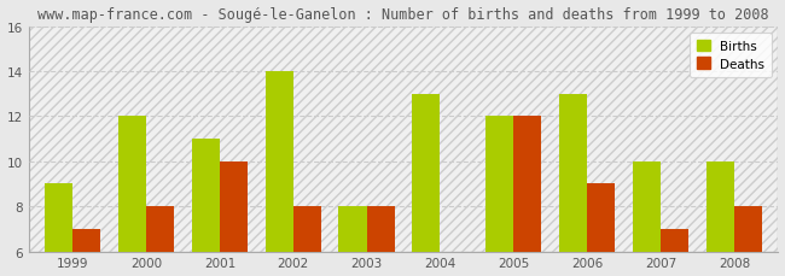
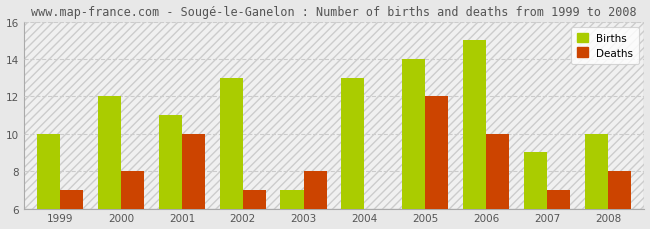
Births/1999: 9 -> 10
Births/2002: 14 -> 13
Deaths/2002: 8 -> 7
Births/2003: 8 -> 7
Births/2005: 12 -> 14
Births/2006: 13 -> 15
Deaths/2006: 9 -> 10
Births/2007: 10 -> 9
